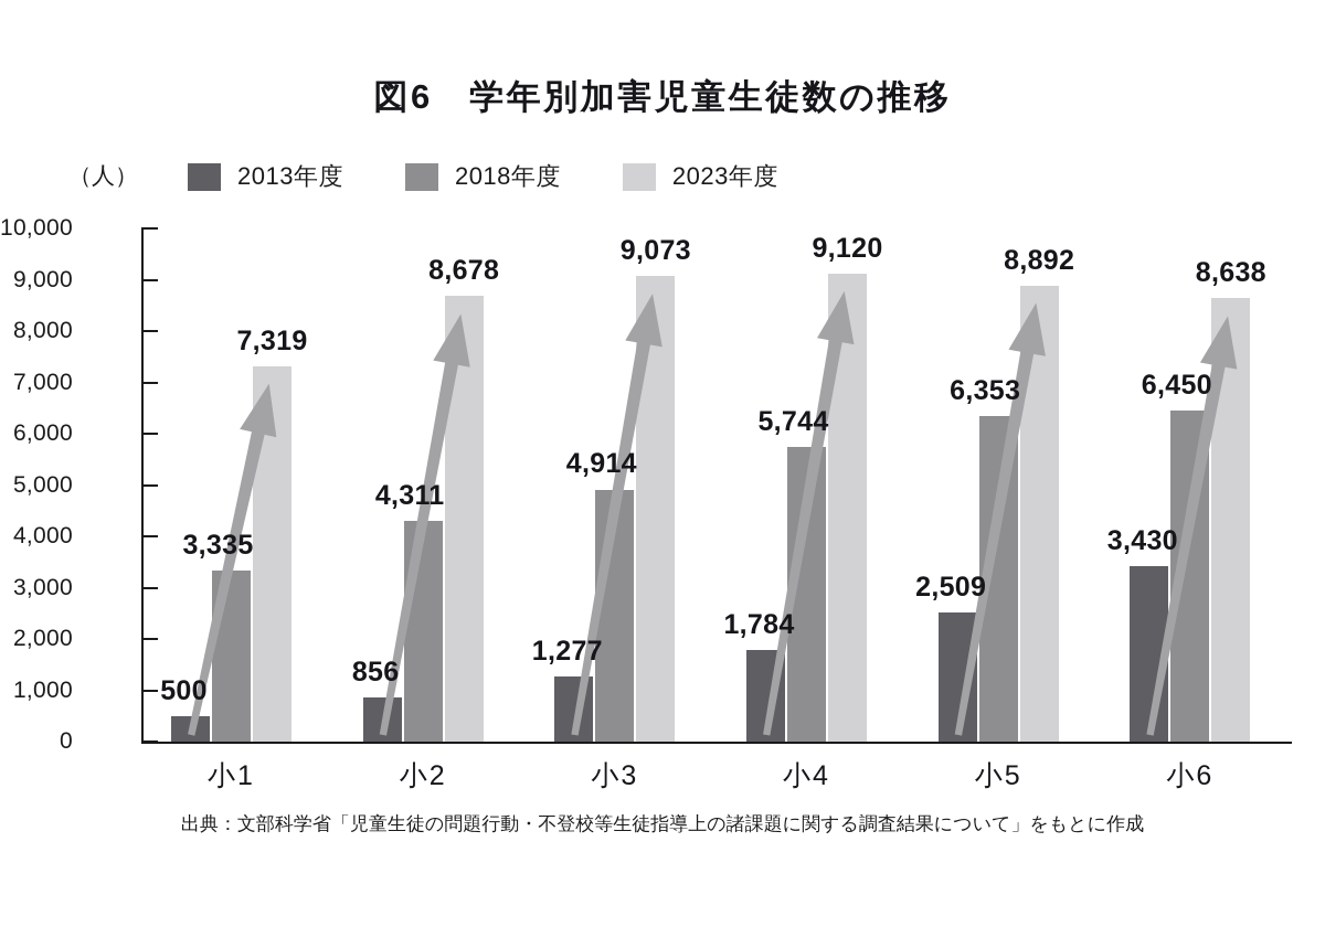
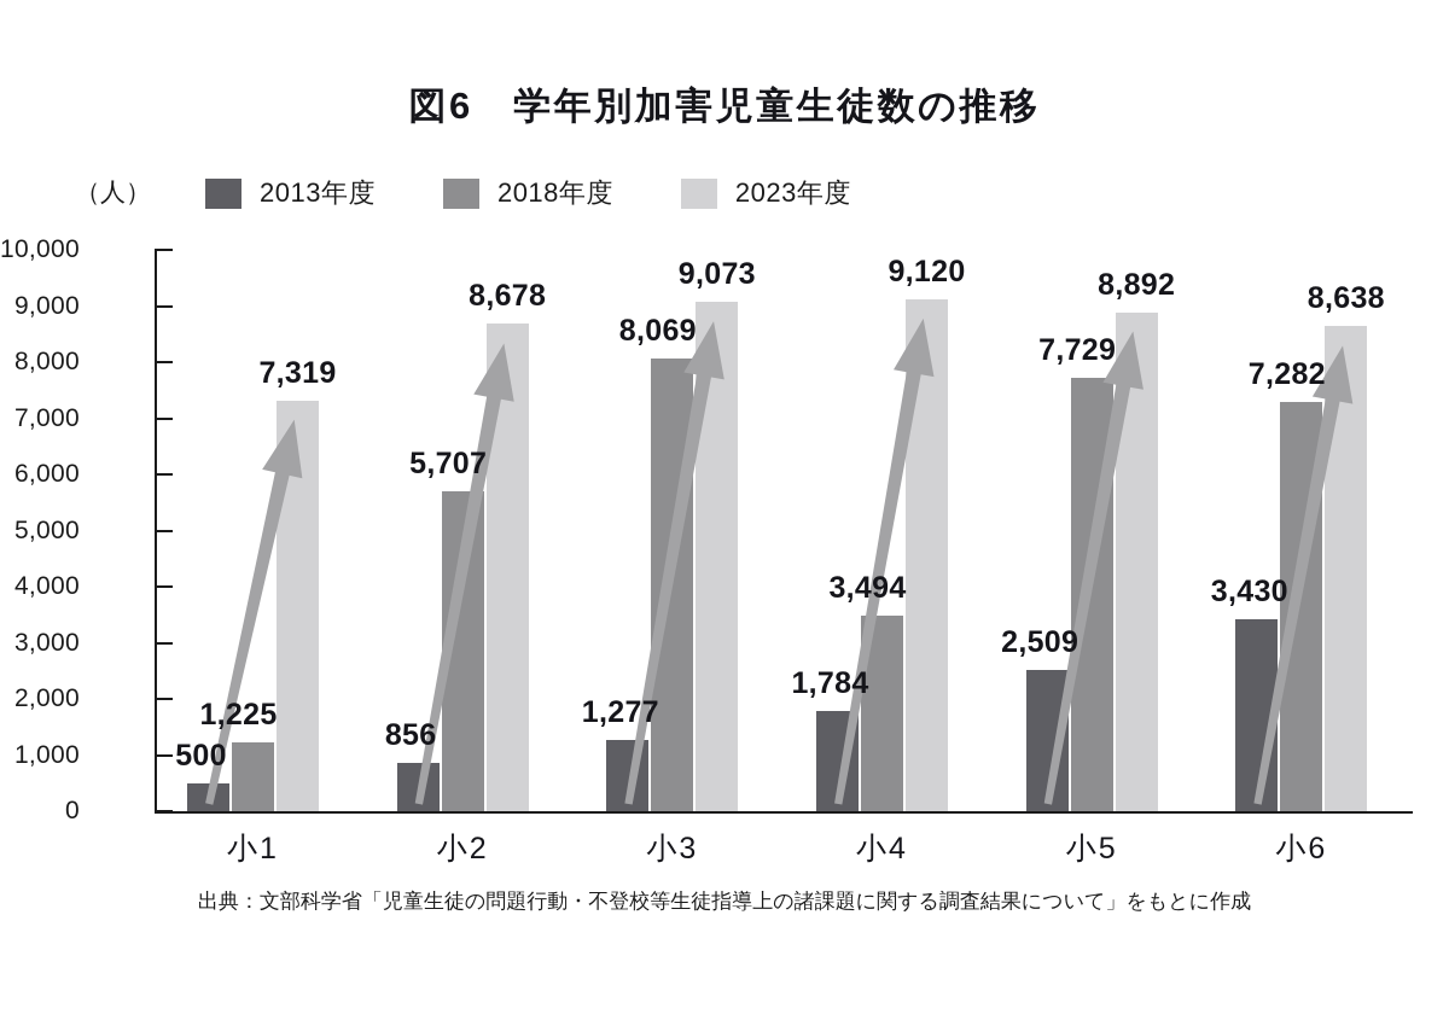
2018年度/小1: 3,335 -> 1,225
2018年度/小2: 4,311 -> 5,707
2018年度/小3: 4,914 -> 8,069
2018年度/小4: 5,744 -> 3,494
2018年度/小5: 6,353 -> 7,729
2018年度/小6: 6,450 -> 7,282
